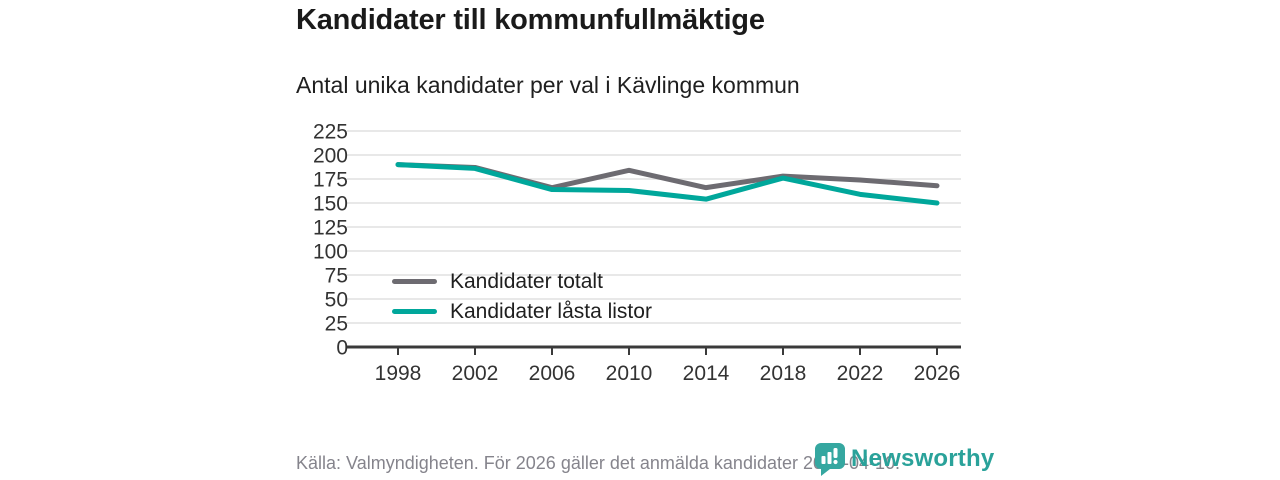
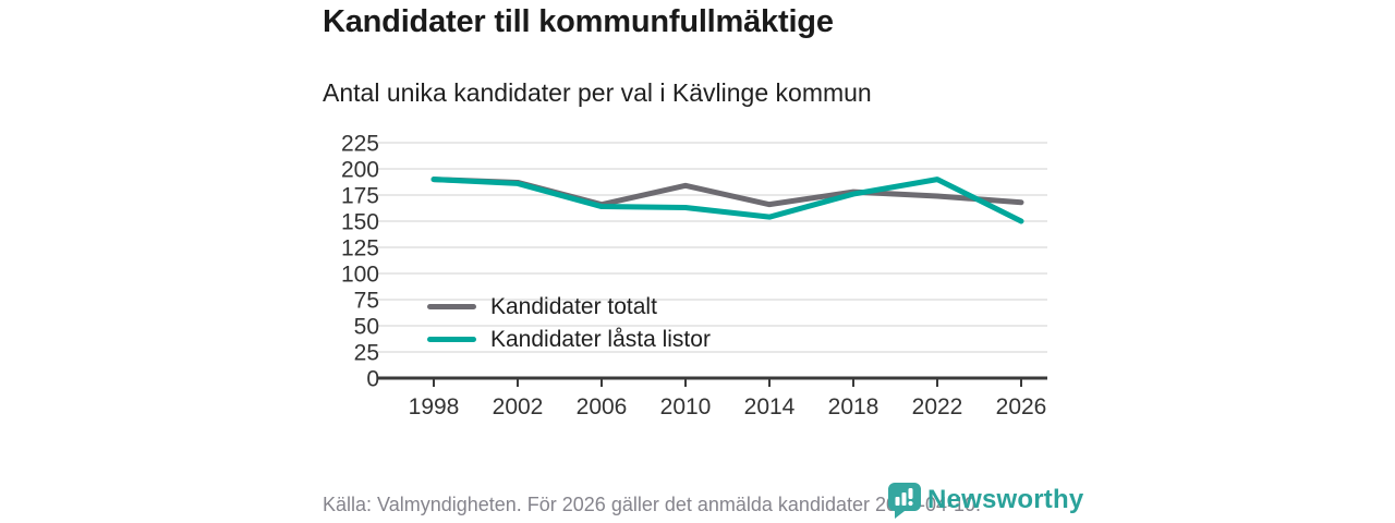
Kandidater låsta listor/2022: 160 -> 190
